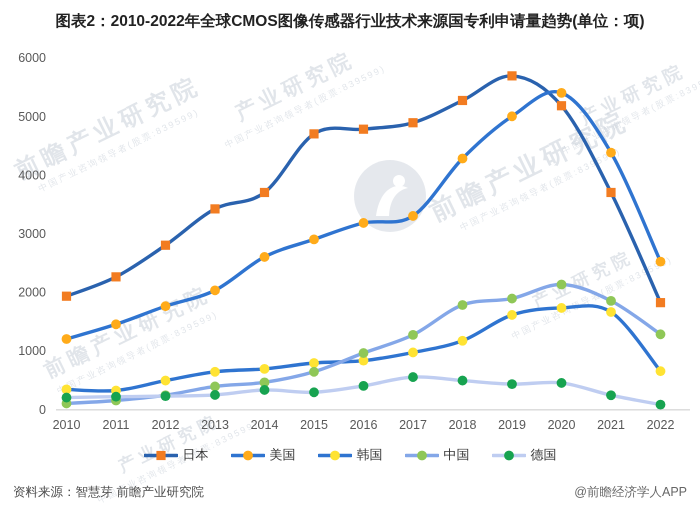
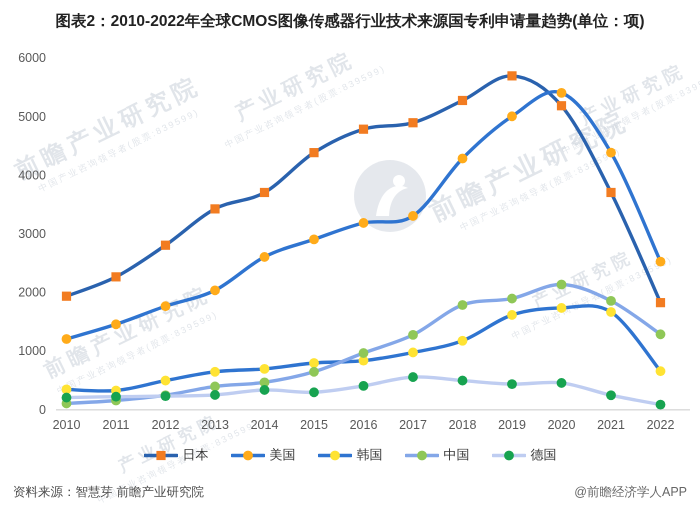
日本/2015: 4700 -> 4400
